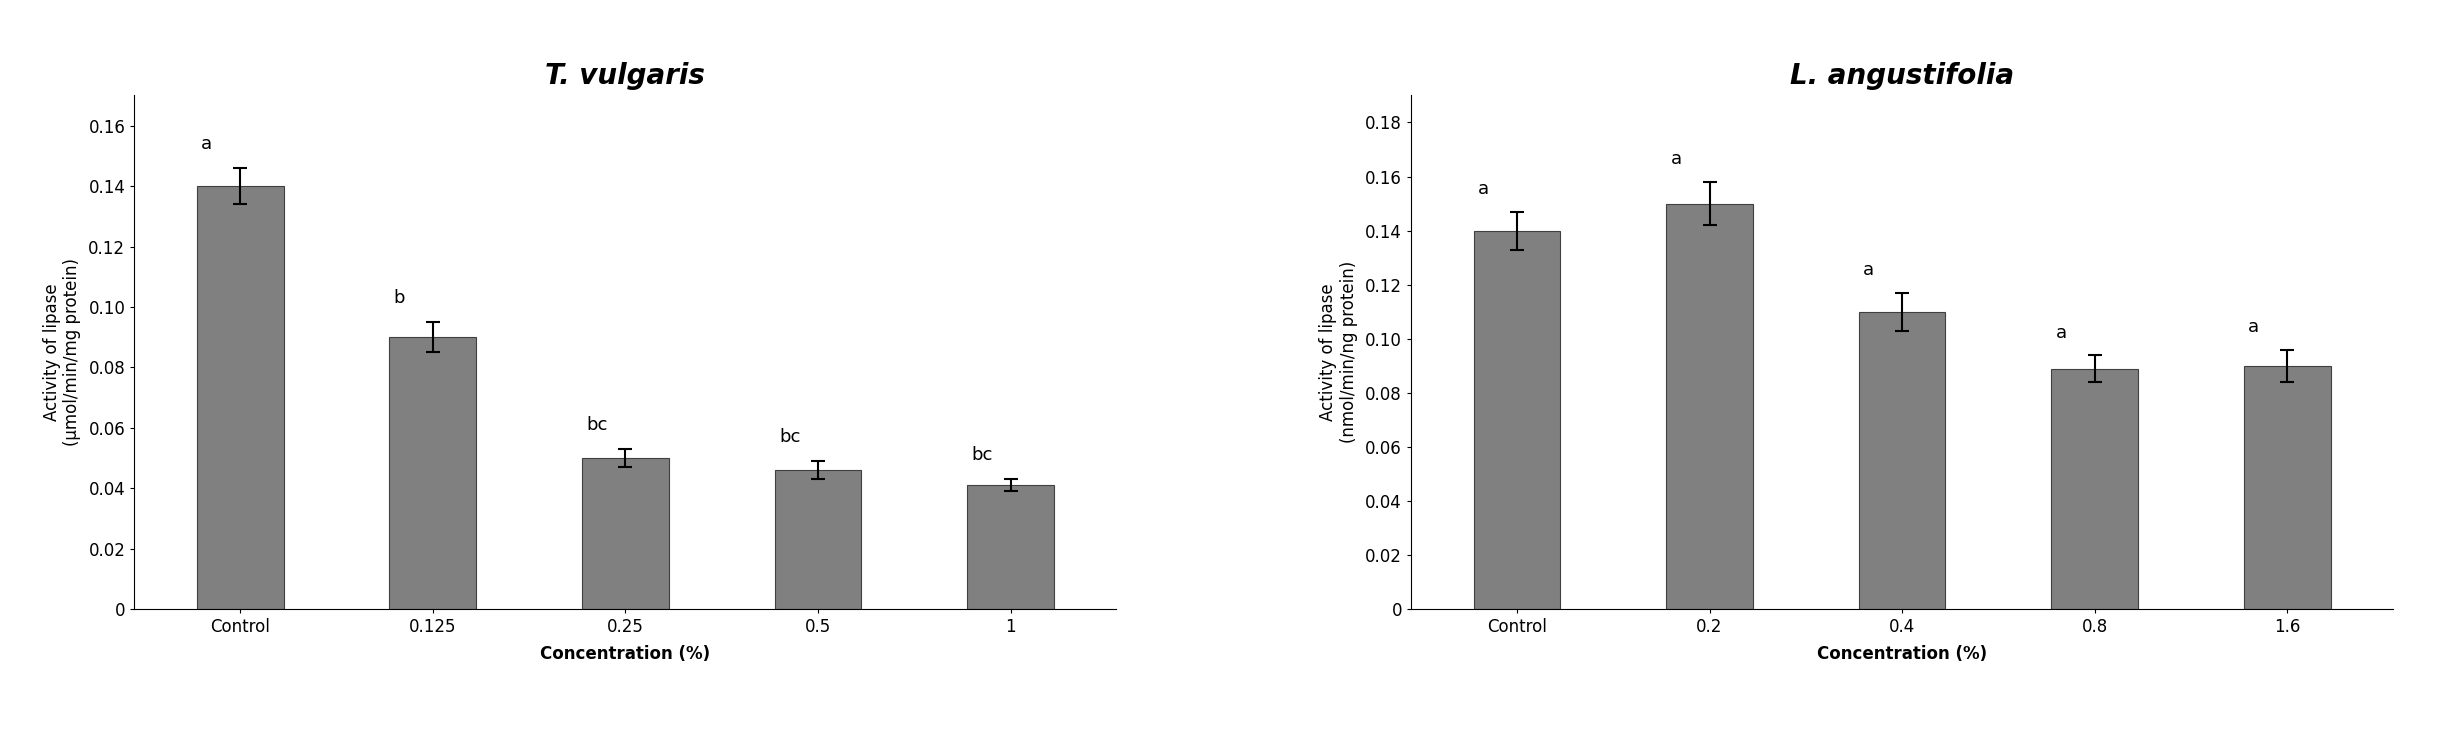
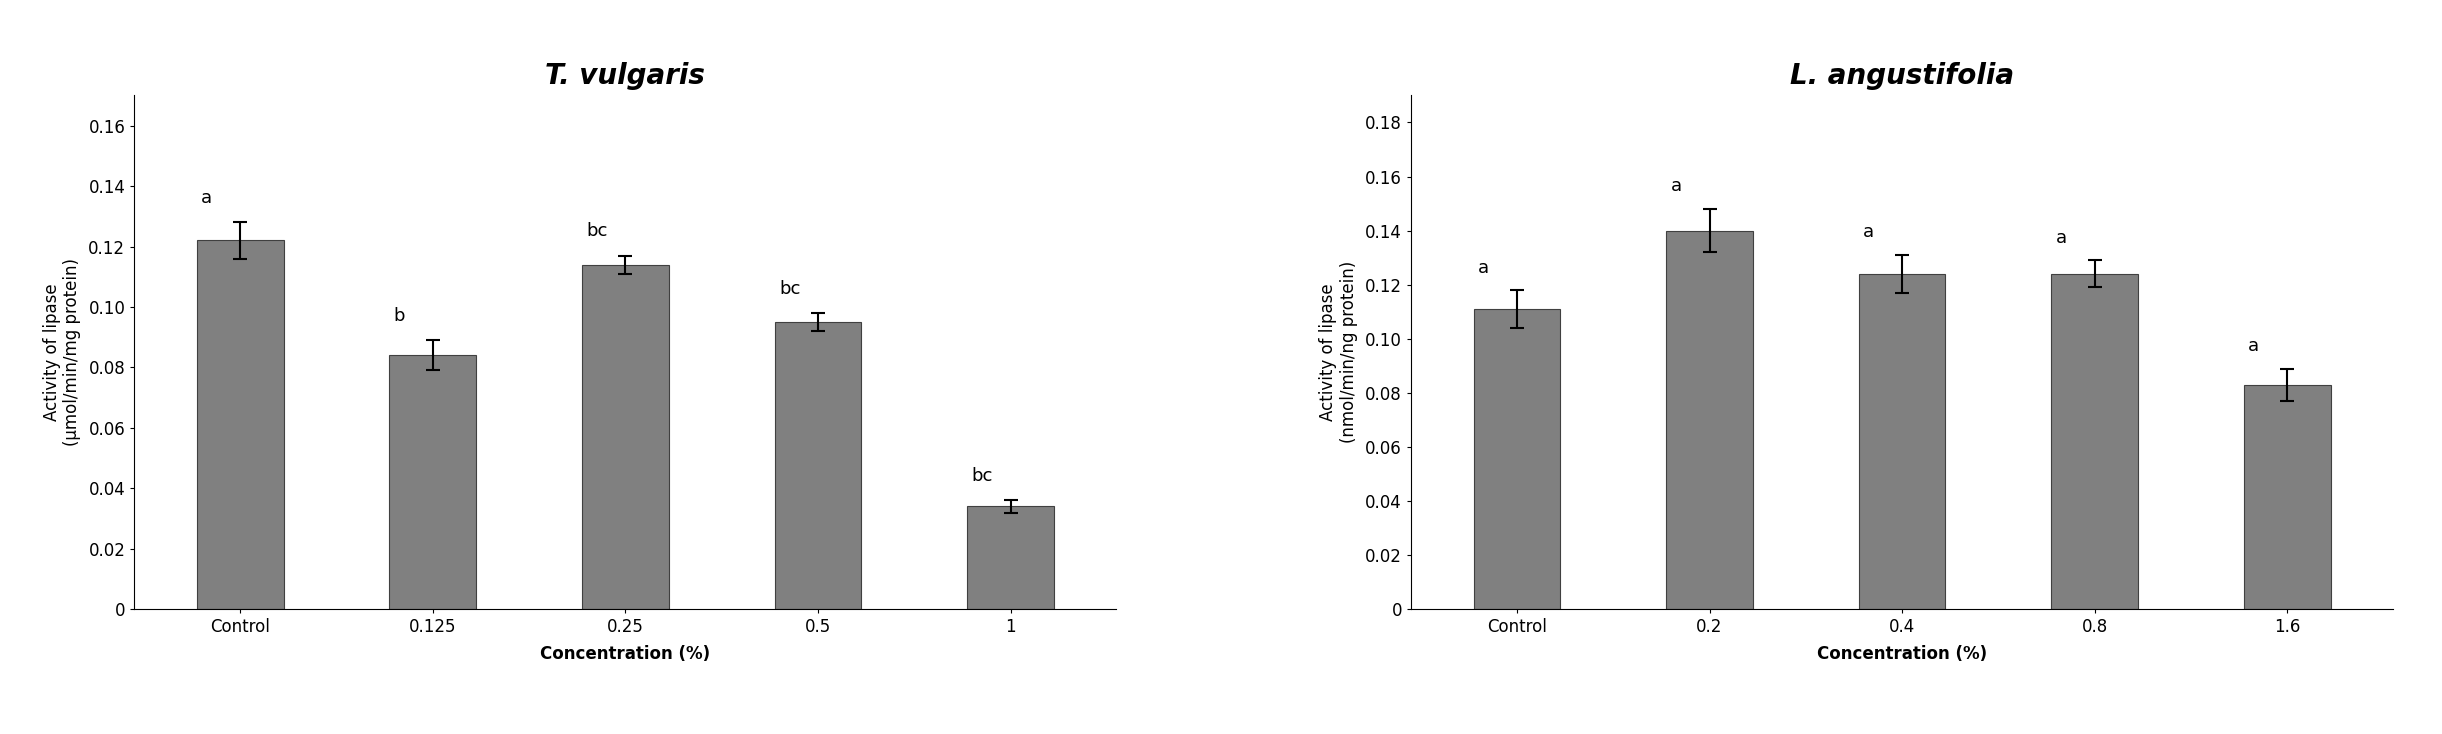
T. vulgaris/Control: 0.140 -> 0.122
T. vulgaris/0.125: 0.090 -> 0.084
T. vulgaris/0.25: 0.050 -> 0.114
T. vulgaris/0.5: 0.046 -> 0.095
T. vulgaris/1: 0.041 -> 0.034
L. angustifolia/Control: 0.140 -> 0.111
L. angustifolia/0.2: 0.150 -> 0.140
L. angustifolia/0.4: 0.110 -> 0.124
L. angustifolia/0.8: 0.089 -> 0.124
L. angustifolia/1.6: 0.090 -> 0.083
